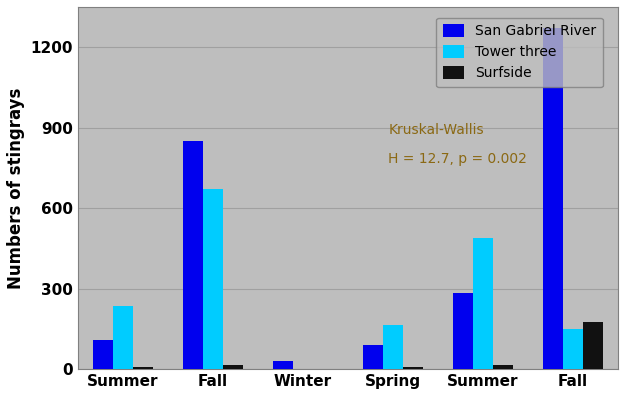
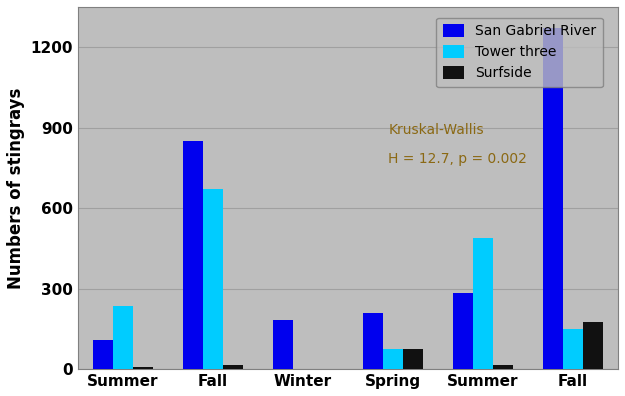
San Gabriel River/Winter: 30 -> 185
San Gabriel River/Spring: 90 -> 210
Tower three/Spring: 165 -> 75
Surfside/Spring: 10 -> 75
